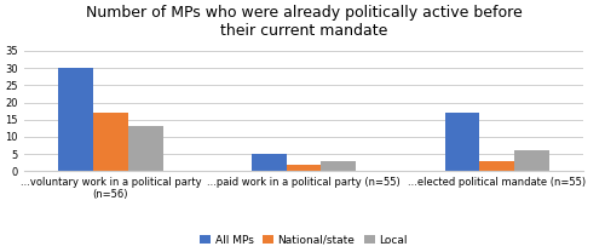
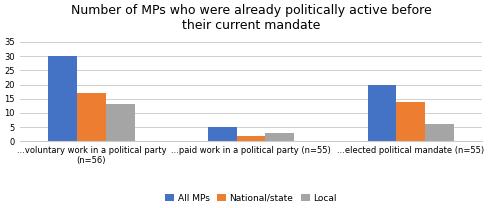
All MPs/...elected political mandate (n=55): 17 -> 20
National/state/...elected political mandate (n=55): 3 -> 14
